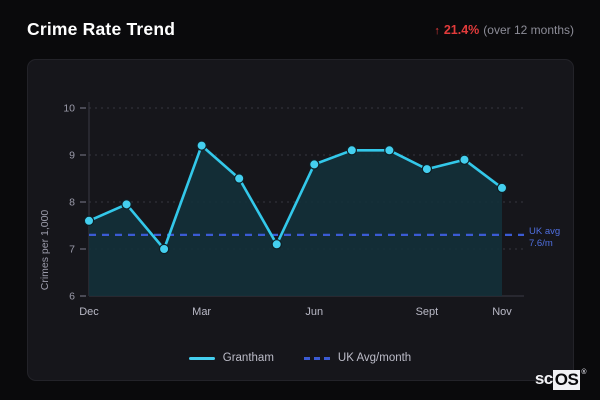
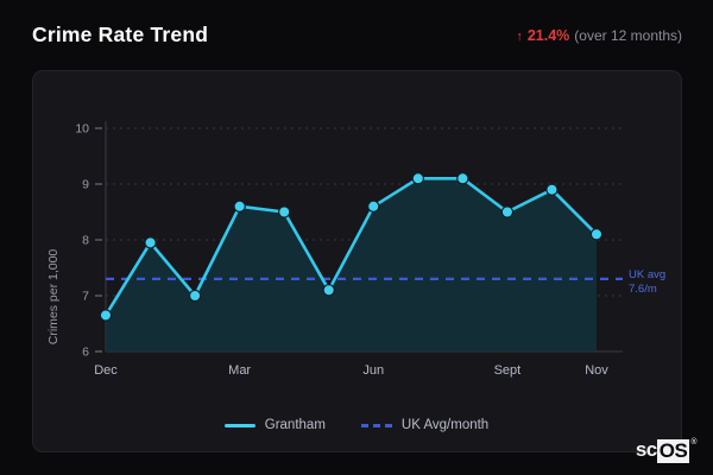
Dec: 7.6 -> 6.7
Mar: 9.2 -> 8.6
Jun: 8.8 -> 8.6
Sept: 8.7 -> 8.5
Nov: 8.3 -> 8.1
